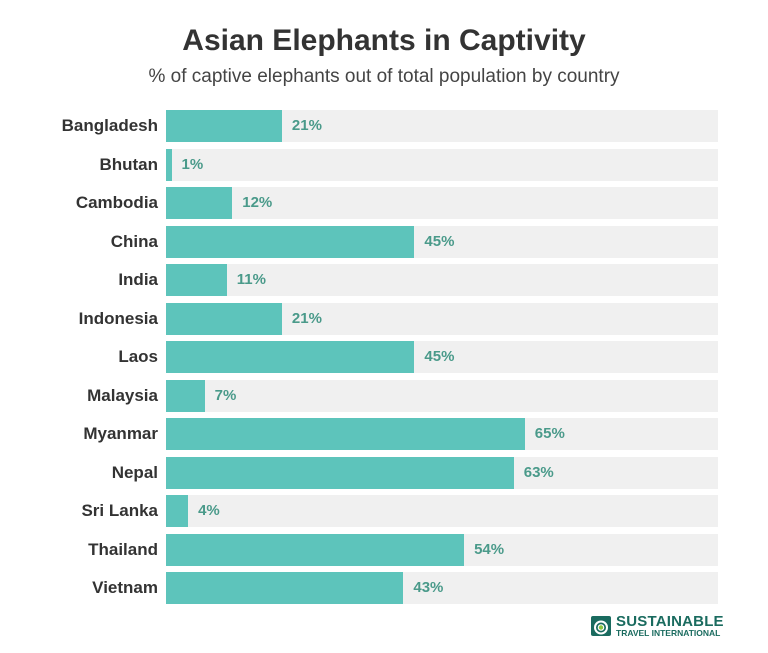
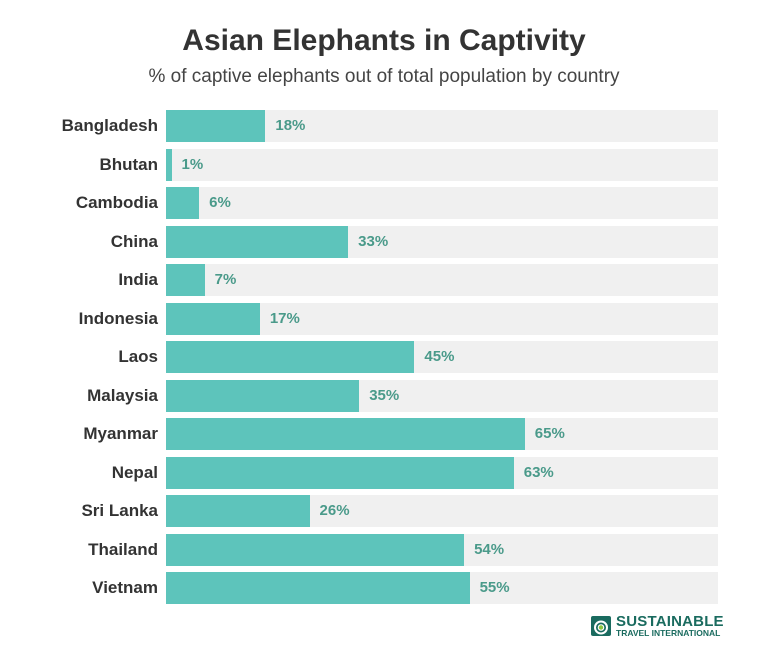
Bangladesh: 21% -> 18%
Cambodia: 12% -> 6%
China: 45% -> 33%
India: 11% -> 7%
Indonesia: 21% -> 17%
Malaysia: 7% -> 35%
Sri Lanka: 4% -> 26%
Vietnam: 43% -> 55%
